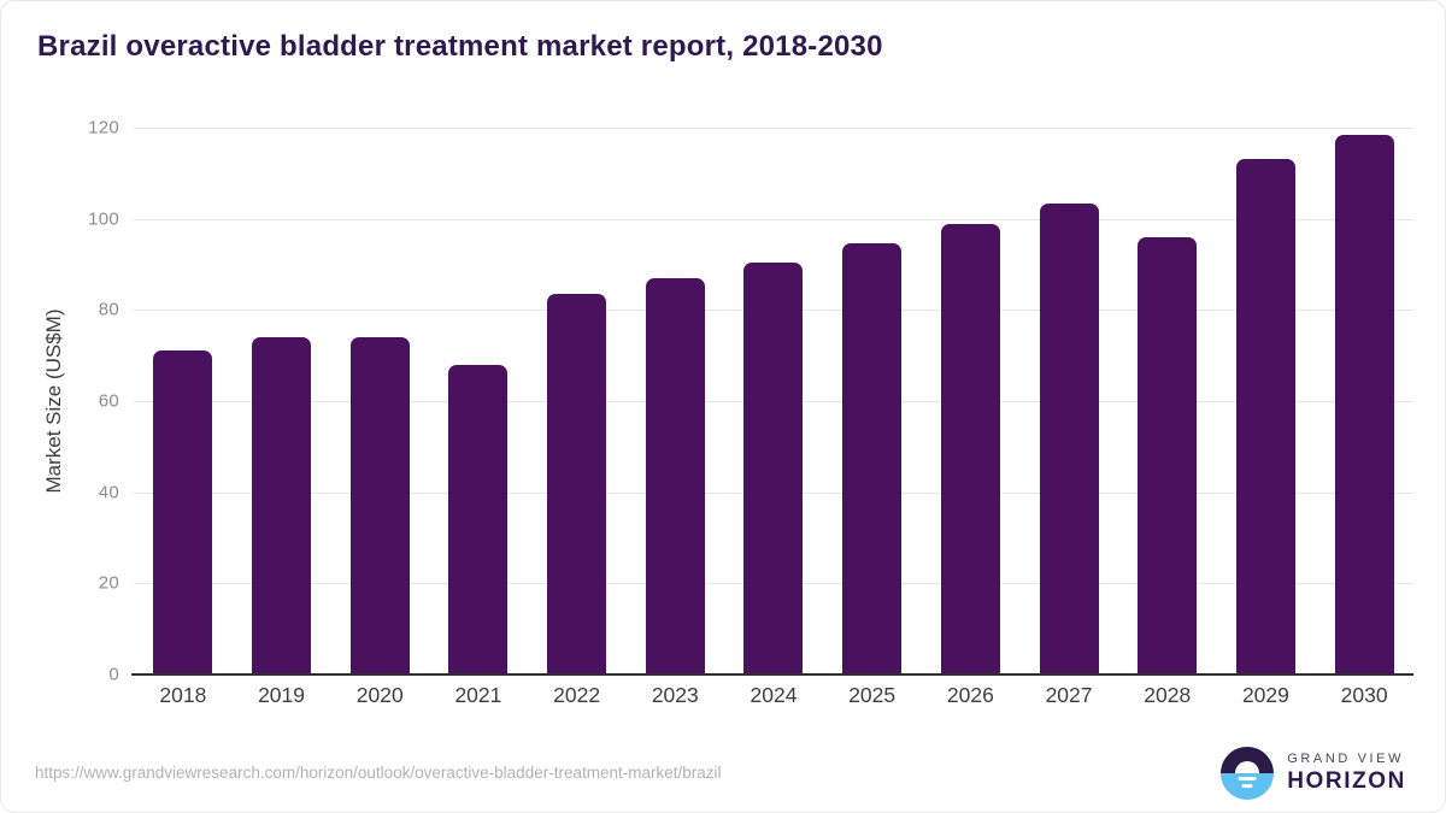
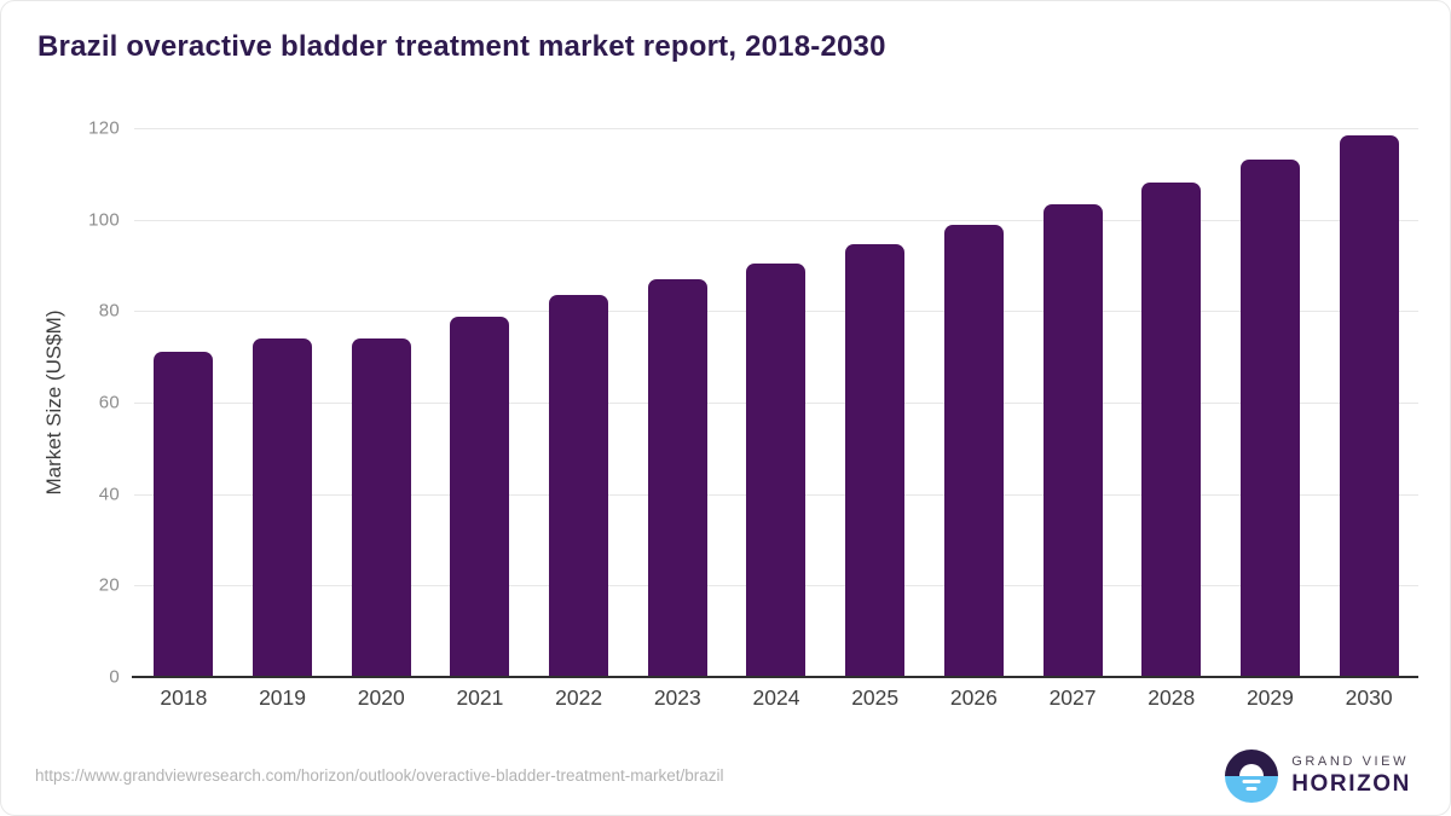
2021: 68 -> 79
2028: 96 -> 108
